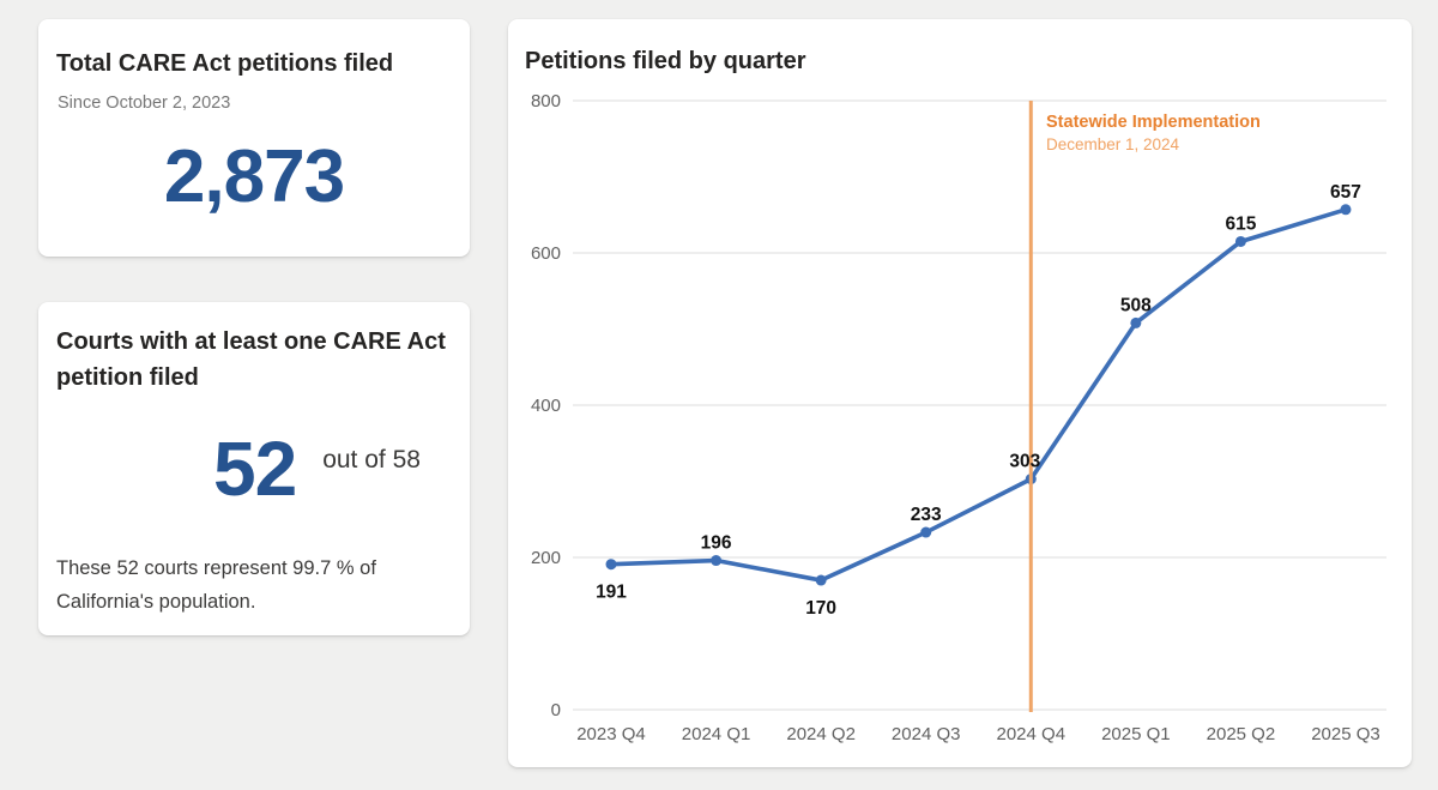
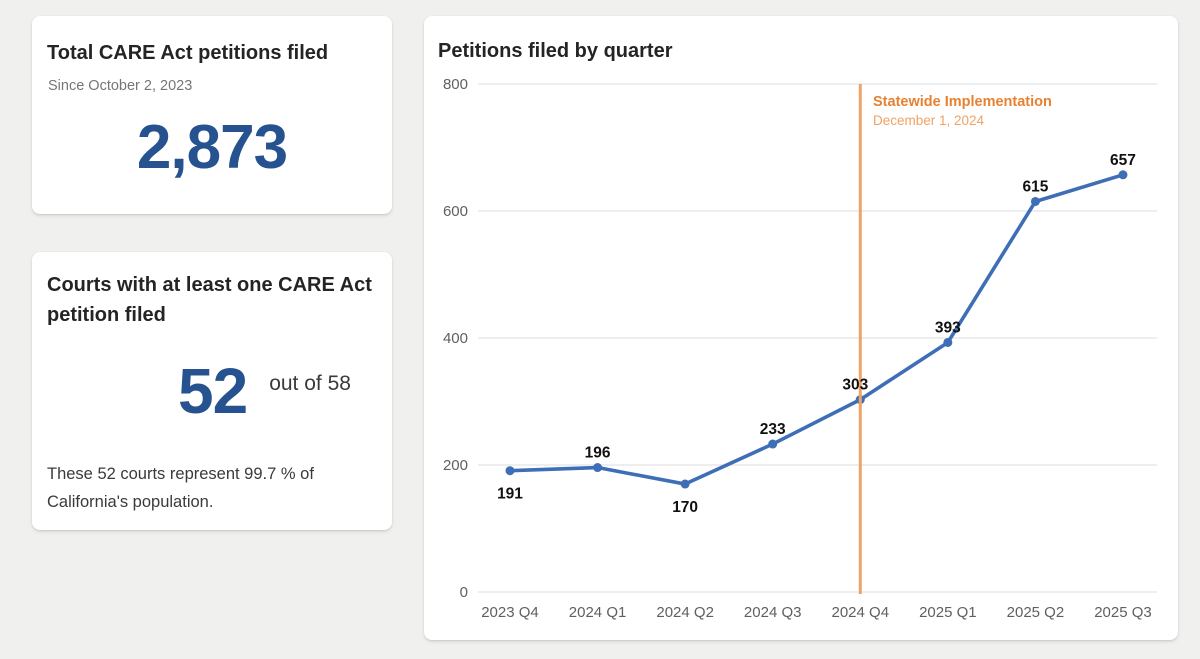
2025 Q1: 508 -> 393
